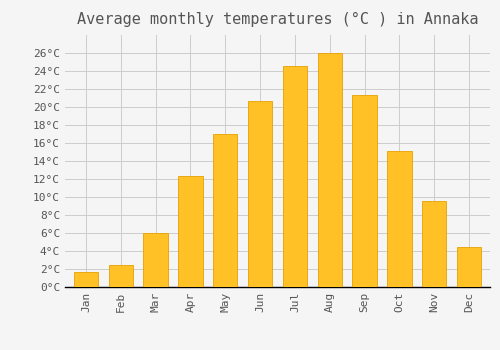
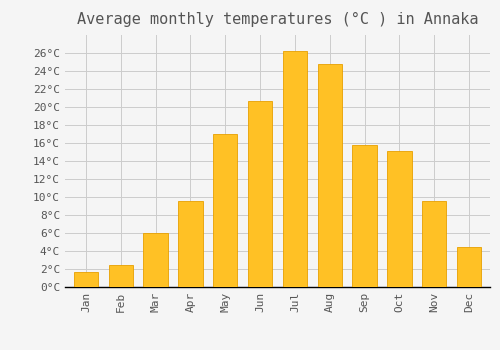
Apr: 12.3°C -> 9.6°C
Jul: 24.6°C -> 26.2°C
Aug: 26.0°C -> 24.8°C
Sep: 21.3°C -> 15.8°C
